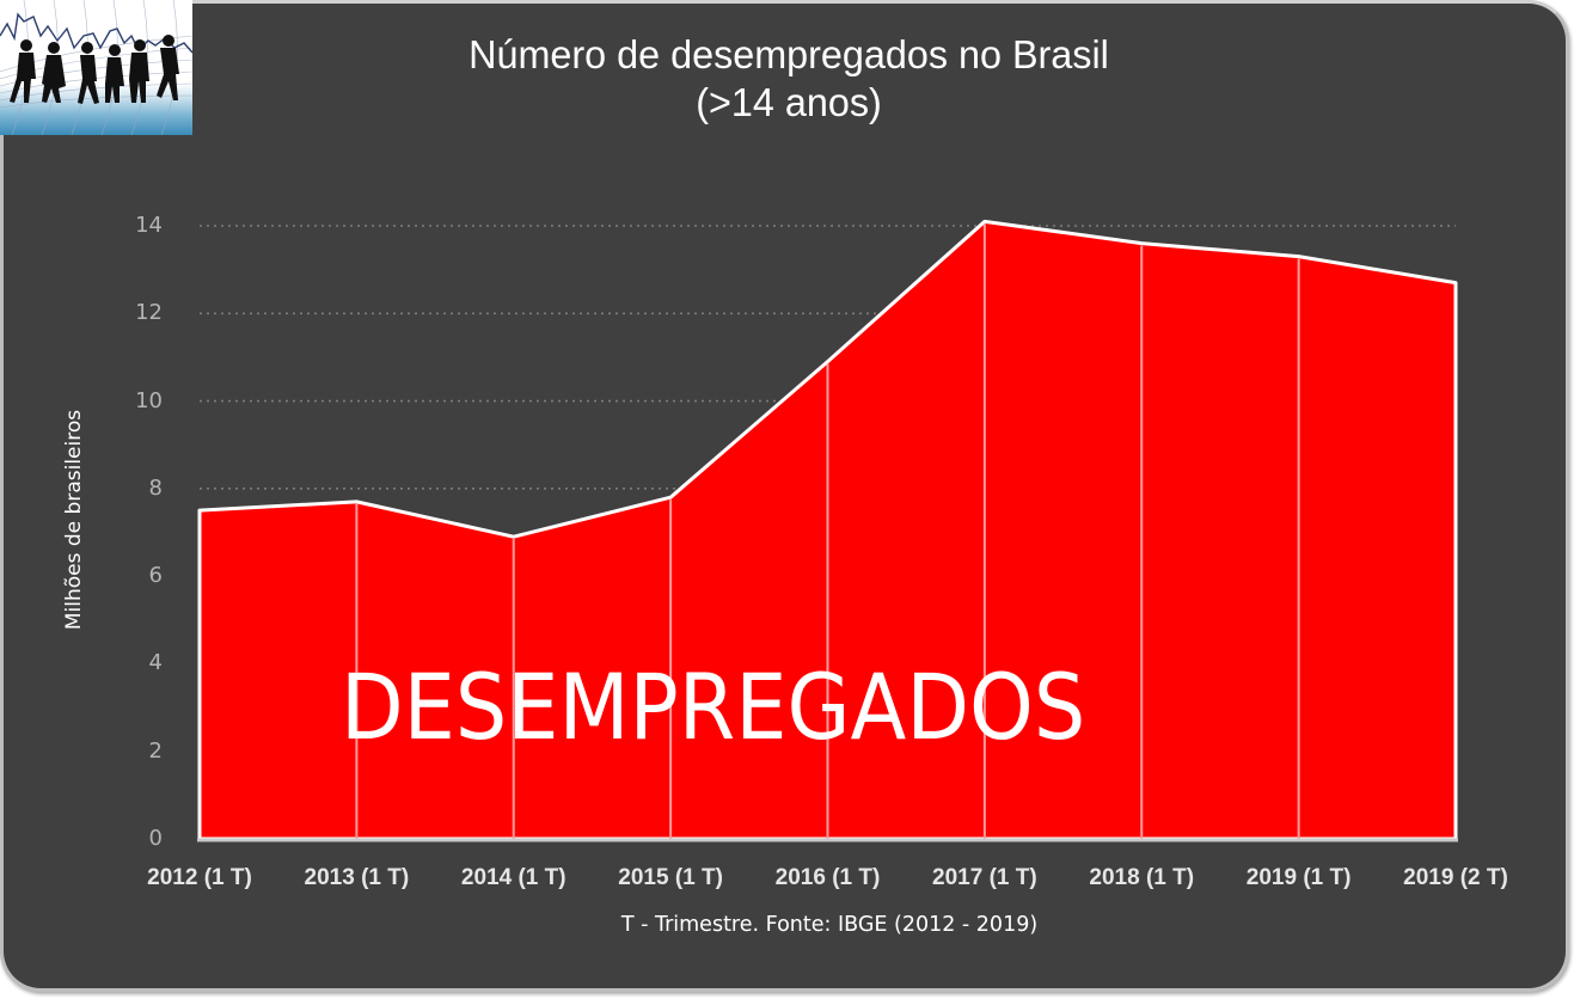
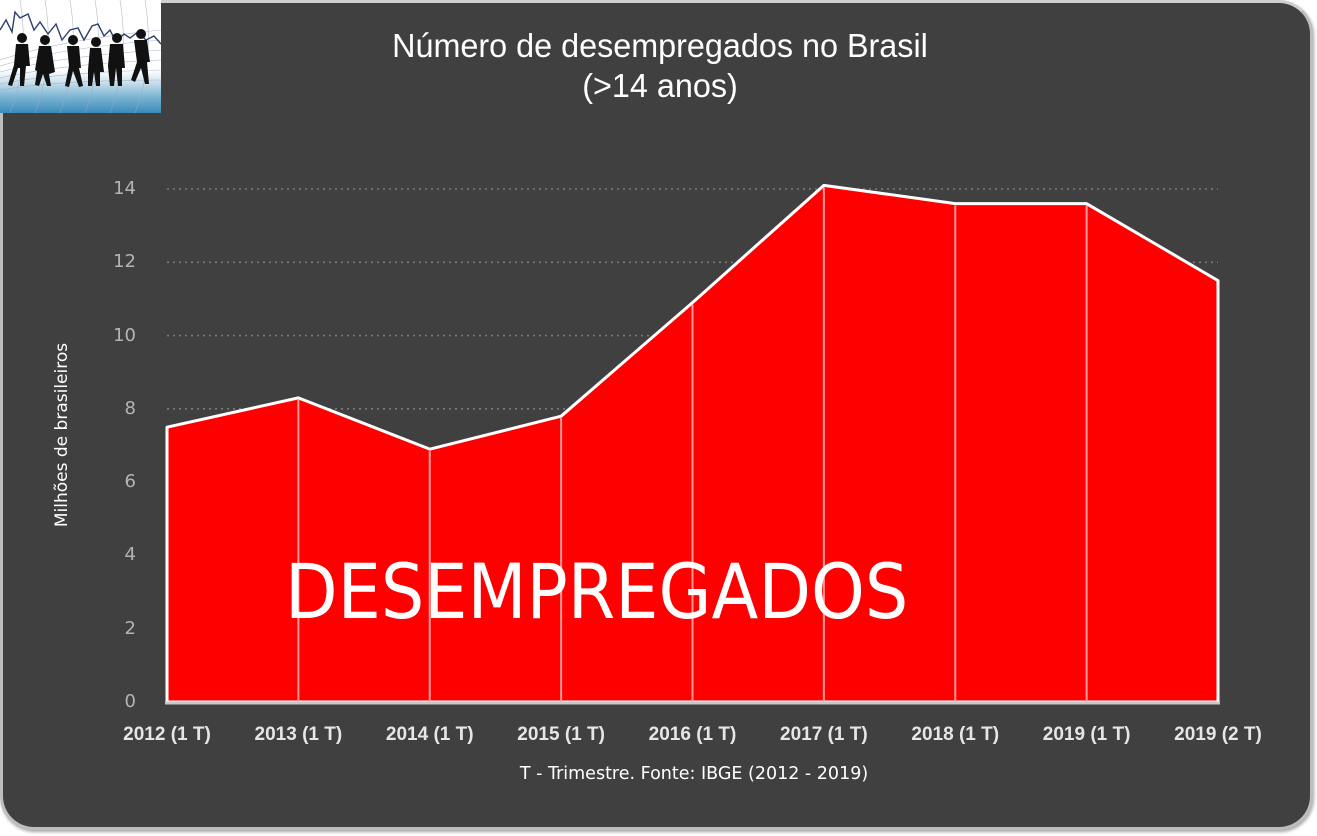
2013 (1 T): 7.7 -> 8.3
2019 (1 T): 13.3 -> 13.6
2019 (2 T): 12.7 -> 11.5
